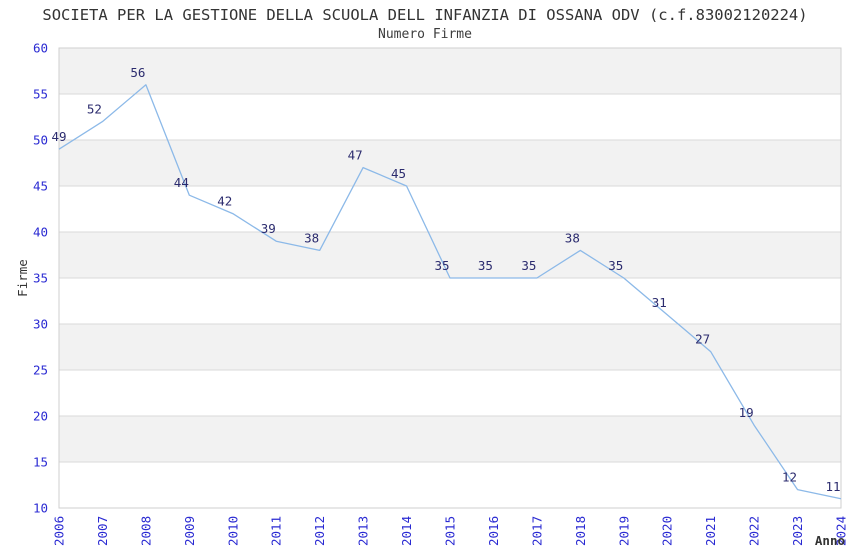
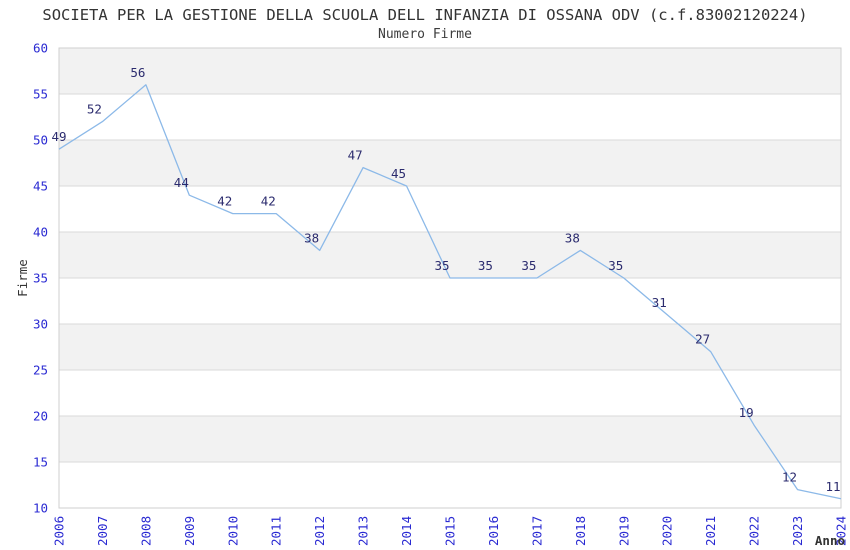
2011: 39 -> 42
